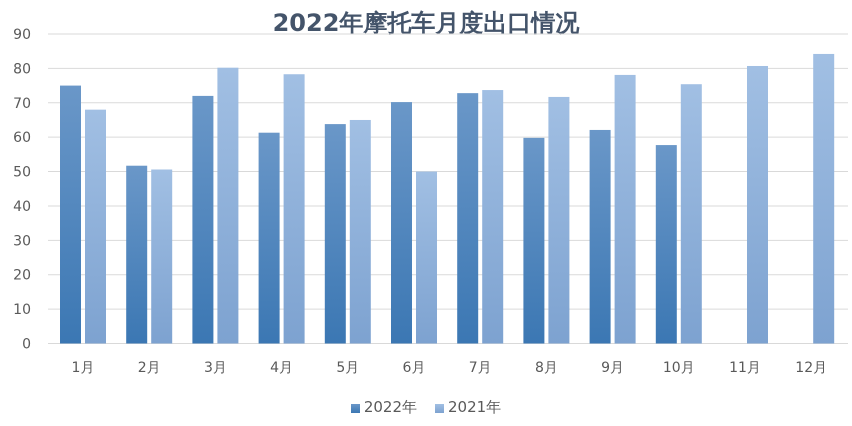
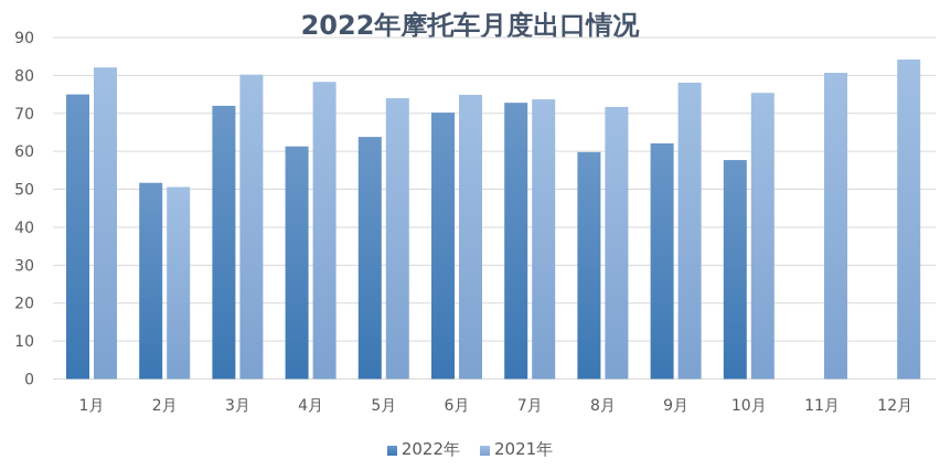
2021年/1月: 68 -> 82
2021年/5月: 65 -> 74
2021年/6月: 50 -> 75
